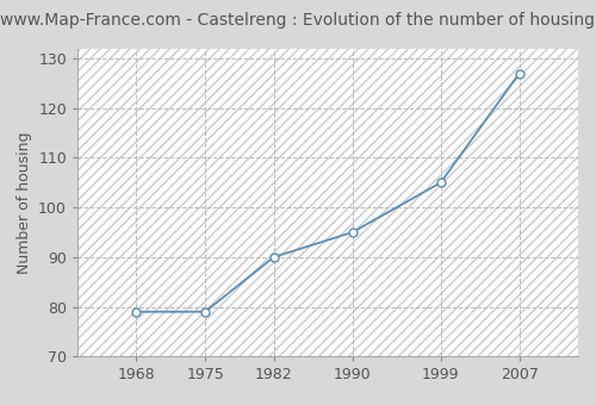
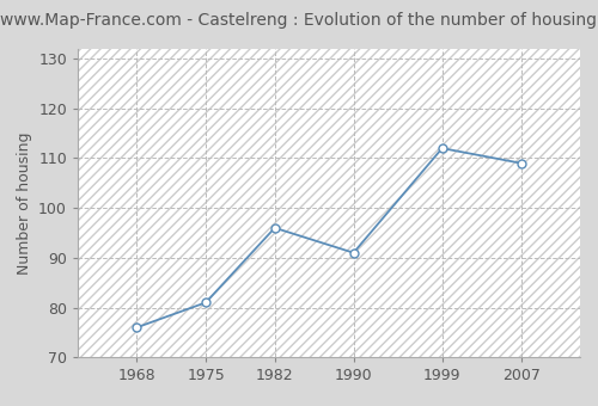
1968: 79 -> 76
1975: 79 -> 81
1982: 90 -> 96
1990: 95 -> 91
1999: 105 -> 112
2007: 127 -> 109
